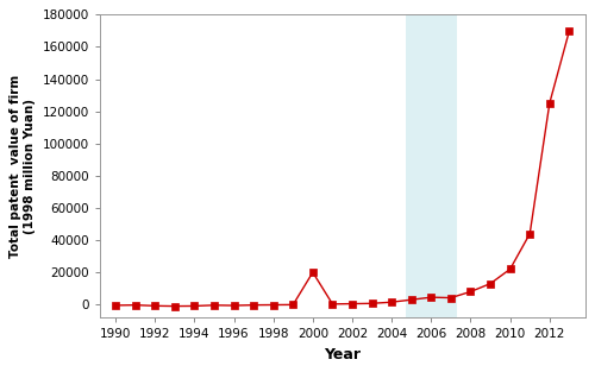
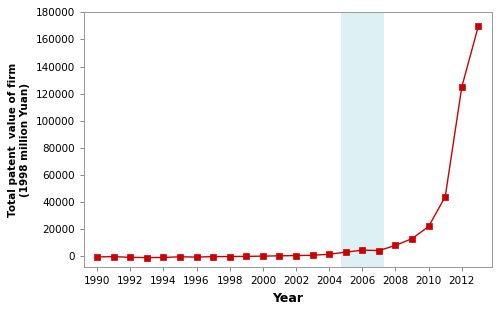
2000: 20000 -> 0
